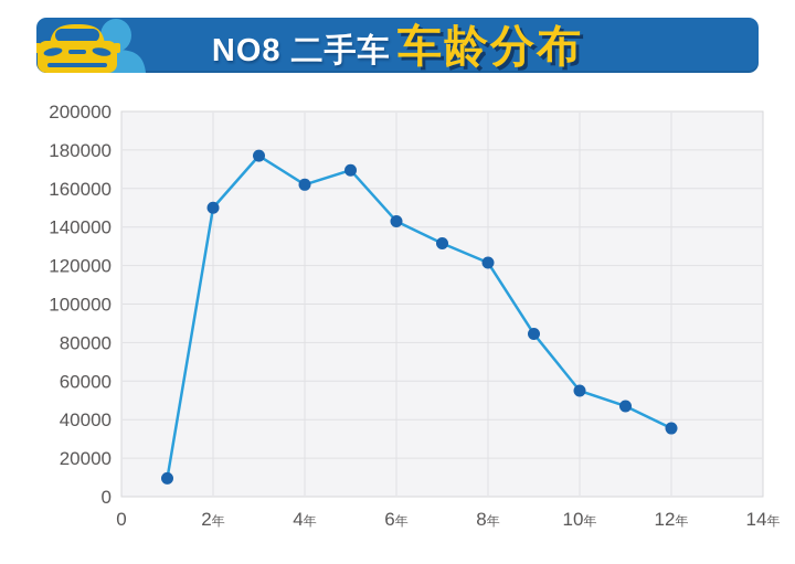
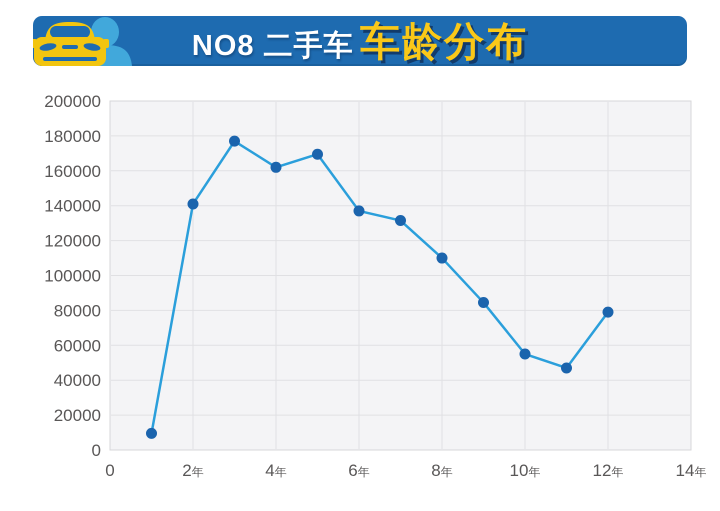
2: 150000 -> 141000
6: 143000 -> 137000
8: 122000 -> 110000
12: 36000 -> 79000
